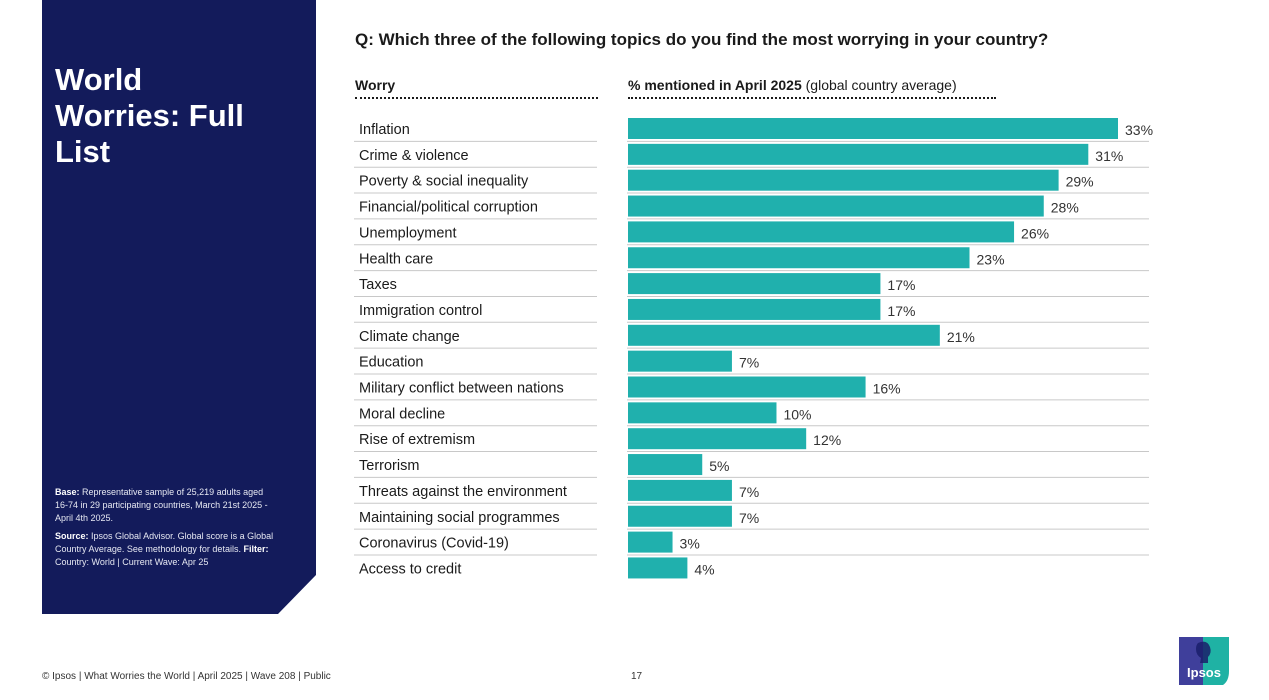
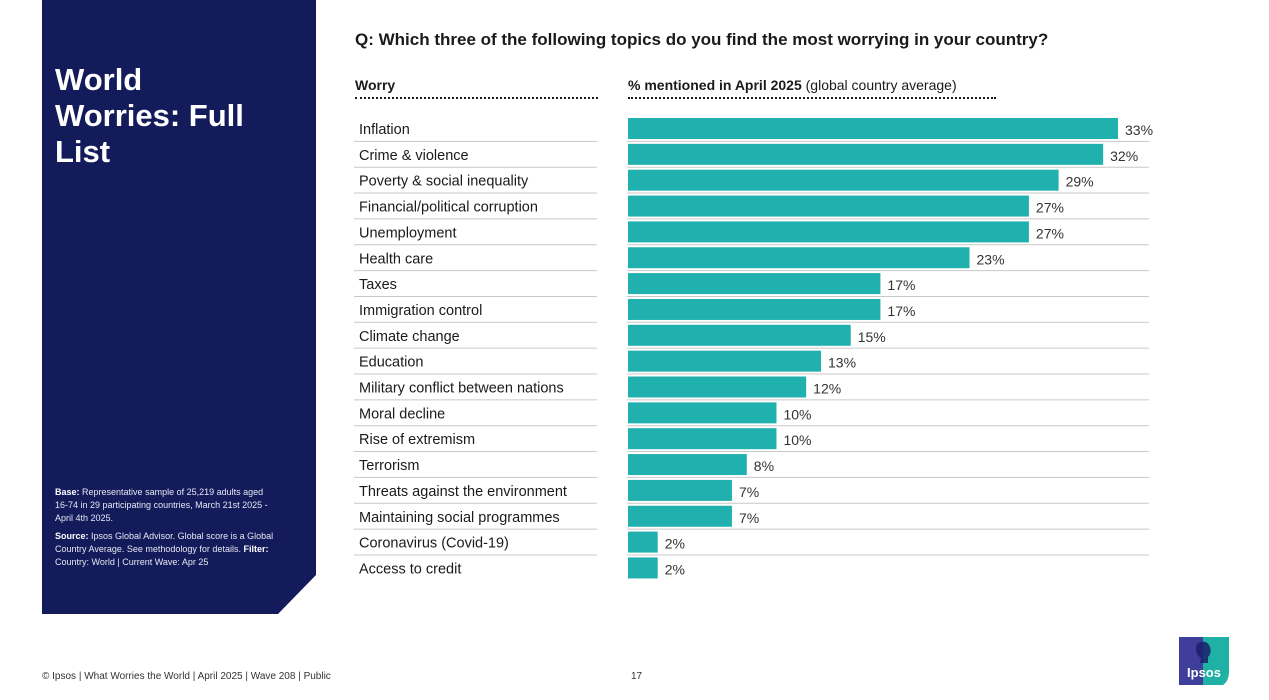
Crime & violence: 31% -> 32%
Financial/political corruption: 28% -> 27%
Unemployment: 26% -> 27%
Climate change: 21% -> 15%
Education: 7% -> 13%
Military conflict between nations: 16% -> 12%
Rise of extremism: 12% -> 10%
Terrorism: 5% -> 8%
Coronavirus (Covid-19): 3% -> 2%
Access to credit: 4% -> 2%
